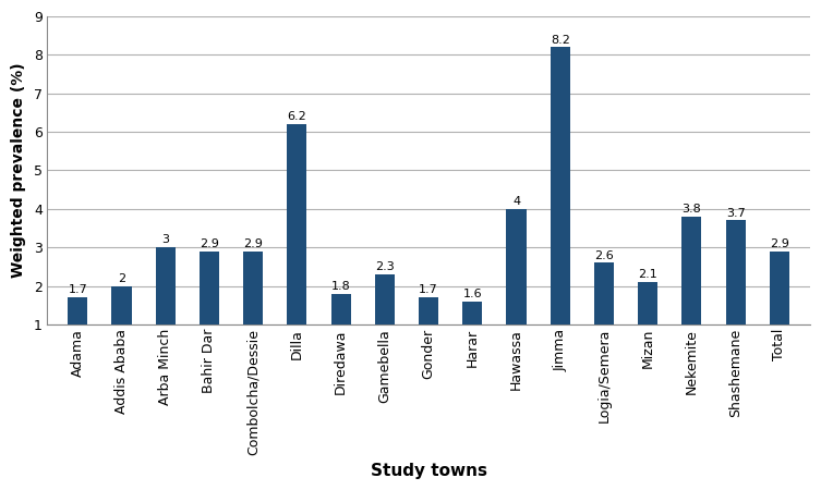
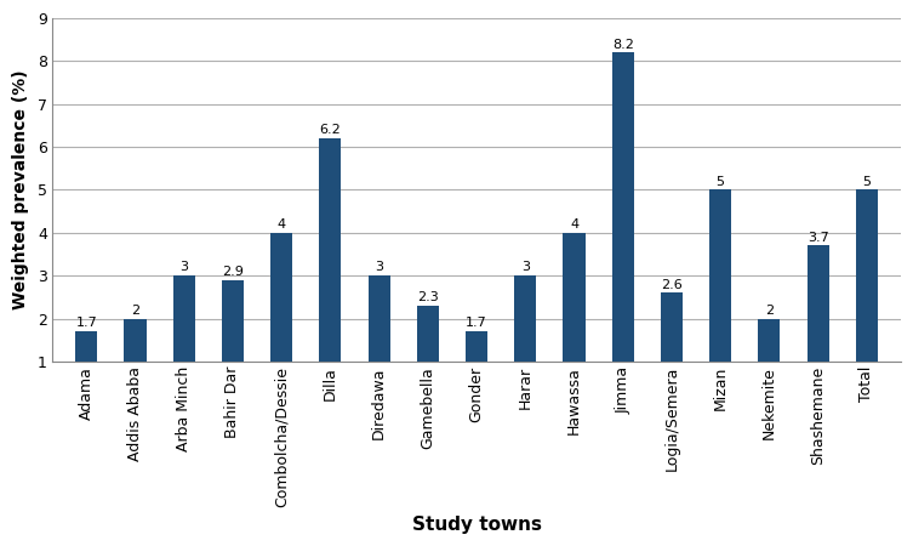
Combolcha/Dessie: 2.9 -> 4
Diredawa: 1.8 -> 3
Harar: 1.6 -> 3
Mizan: 2.1 -> 5
Nekemite: 3.8 -> 2
Total: 2.9 -> 5
